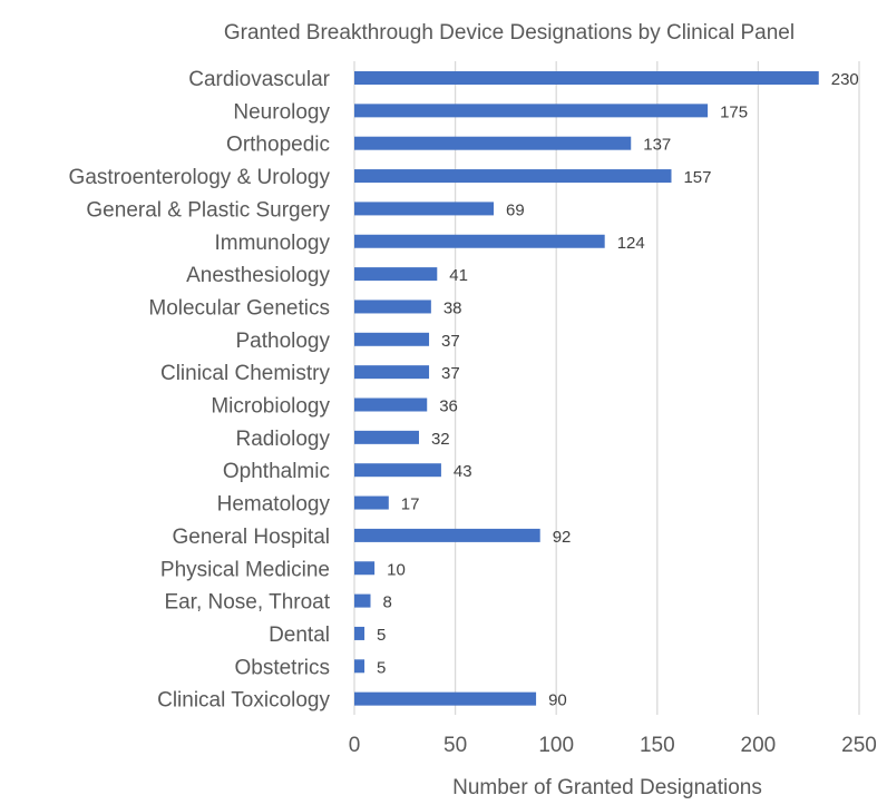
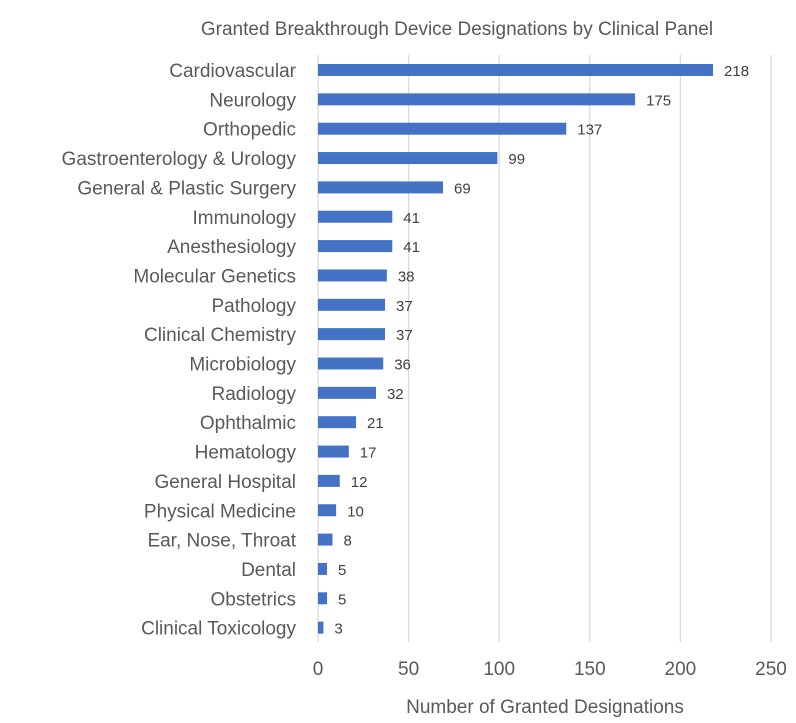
Cardiovascular: 230 -> 218
Gastroenterology & Urology: 157 -> 99
Immunology: 124 -> 41
Ophthalmic: 43 -> 21
General Hospital: 92 -> 12
Clinical Toxicology: 90 -> 3
